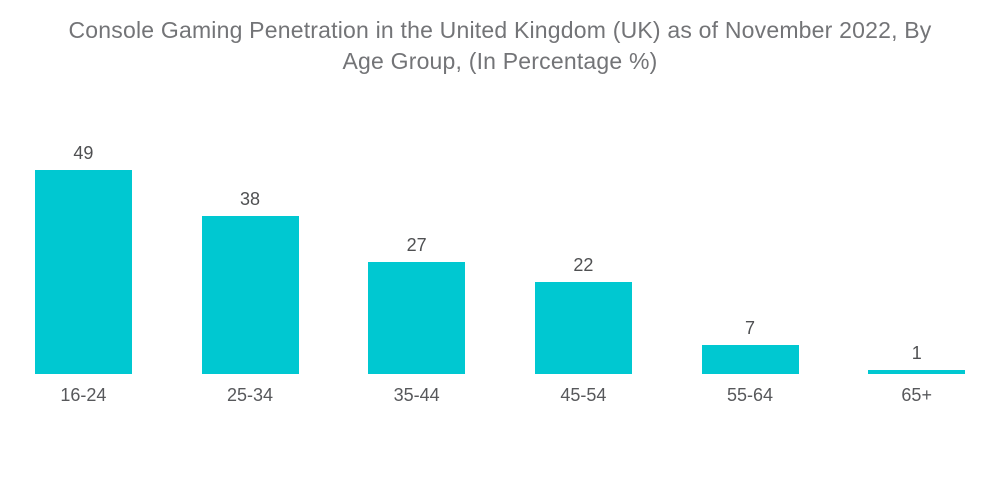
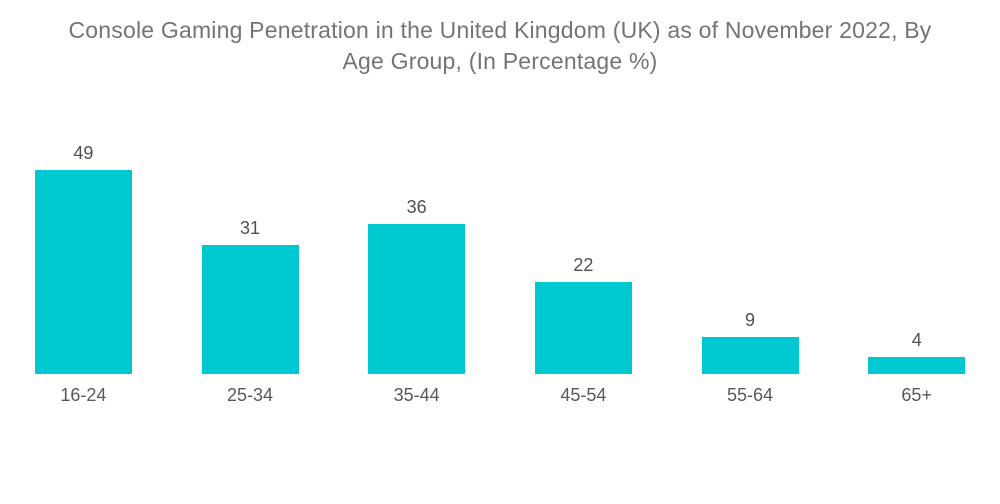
25-34: 38 -> 31
35-44: 27 -> 36
55-64: 7 -> 9
65+: 1 -> 4
